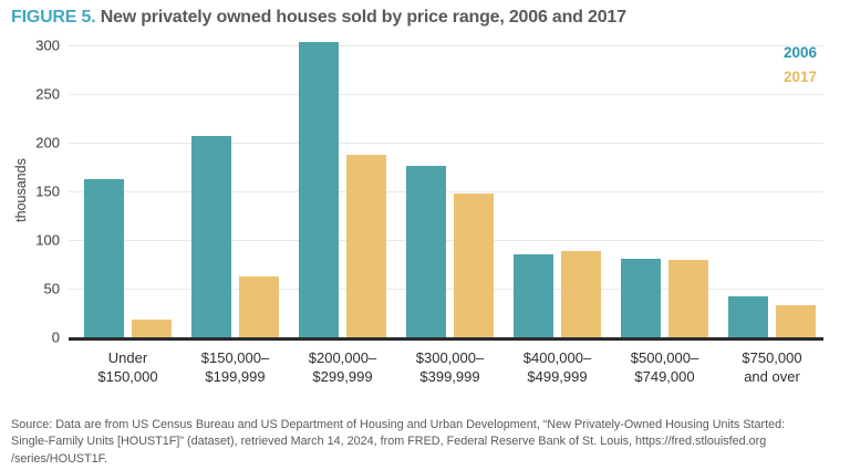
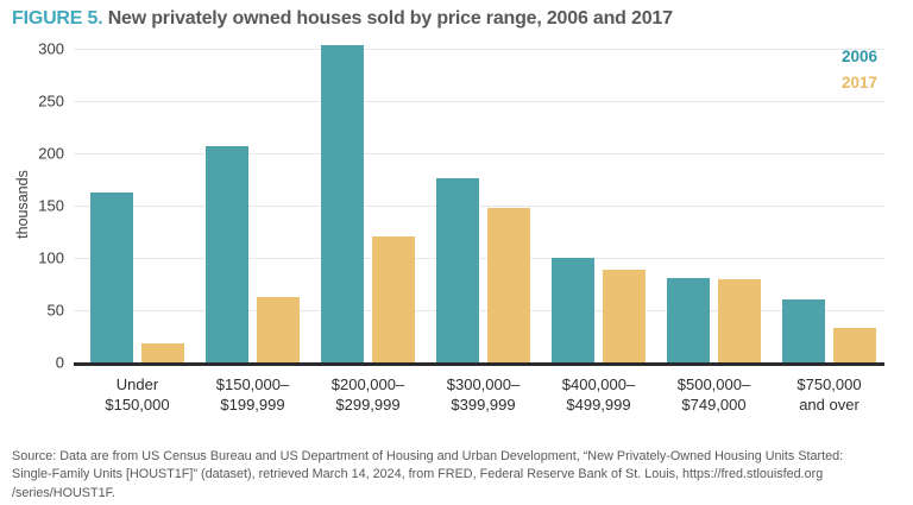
2017/$200,000– $299,999: 190 -> 120
2006/$400,000– $499,999: 80 -> 100
2006/$750,000 and over: 40 -> 60
